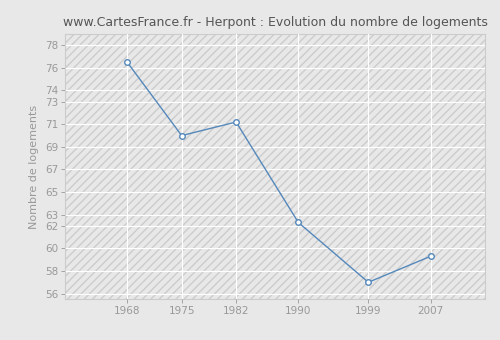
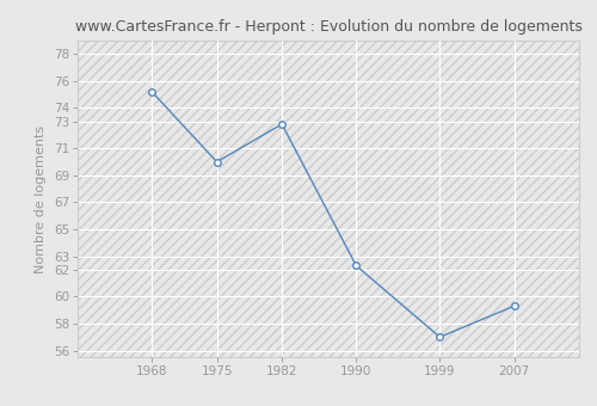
1968: 76.5 -> 75.2
1982: 71.2 -> 72.8
